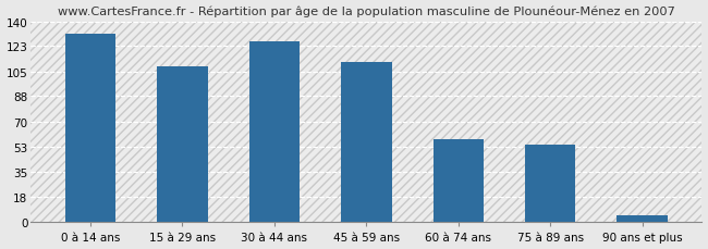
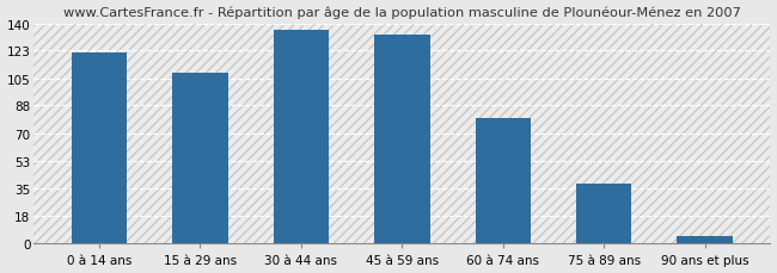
0 à 14 ans: 132 -> 122
30 à 44 ans: 126 -> 136
45 à 59 ans: 112 -> 133
60 à 74 ans: 58 -> 80
75 à 89 ans: 54 -> 38
